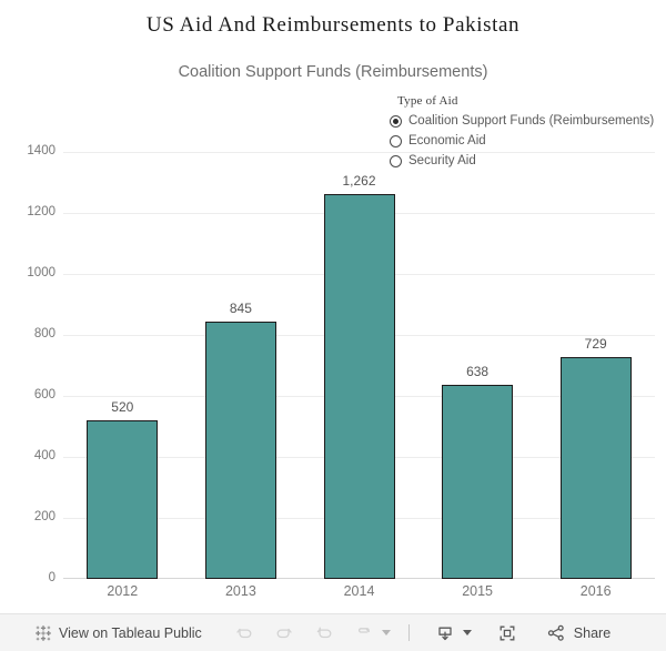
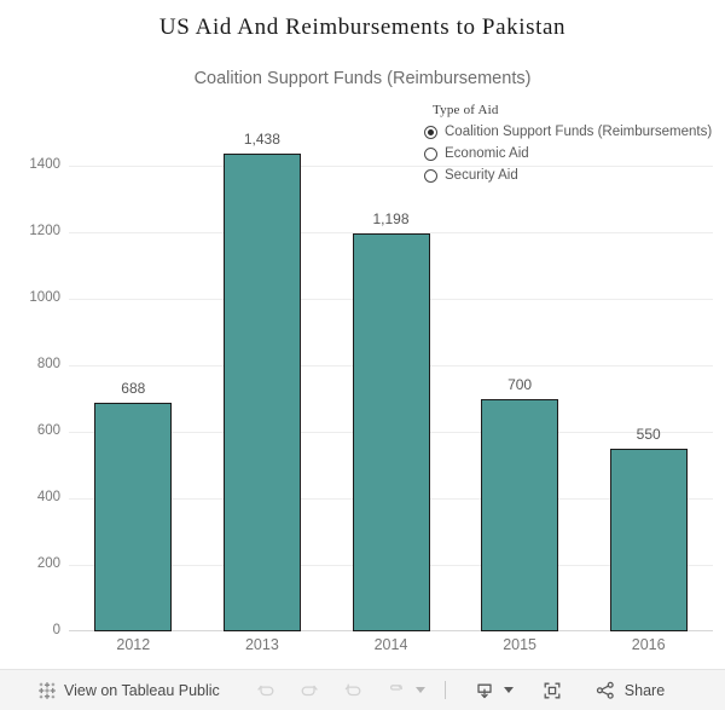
2012: 520 -> 688
2013: 845 -> 1,438
2014: 1,262 -> 1,198
2015: 638 -> 700
2016: 729 -> 550
